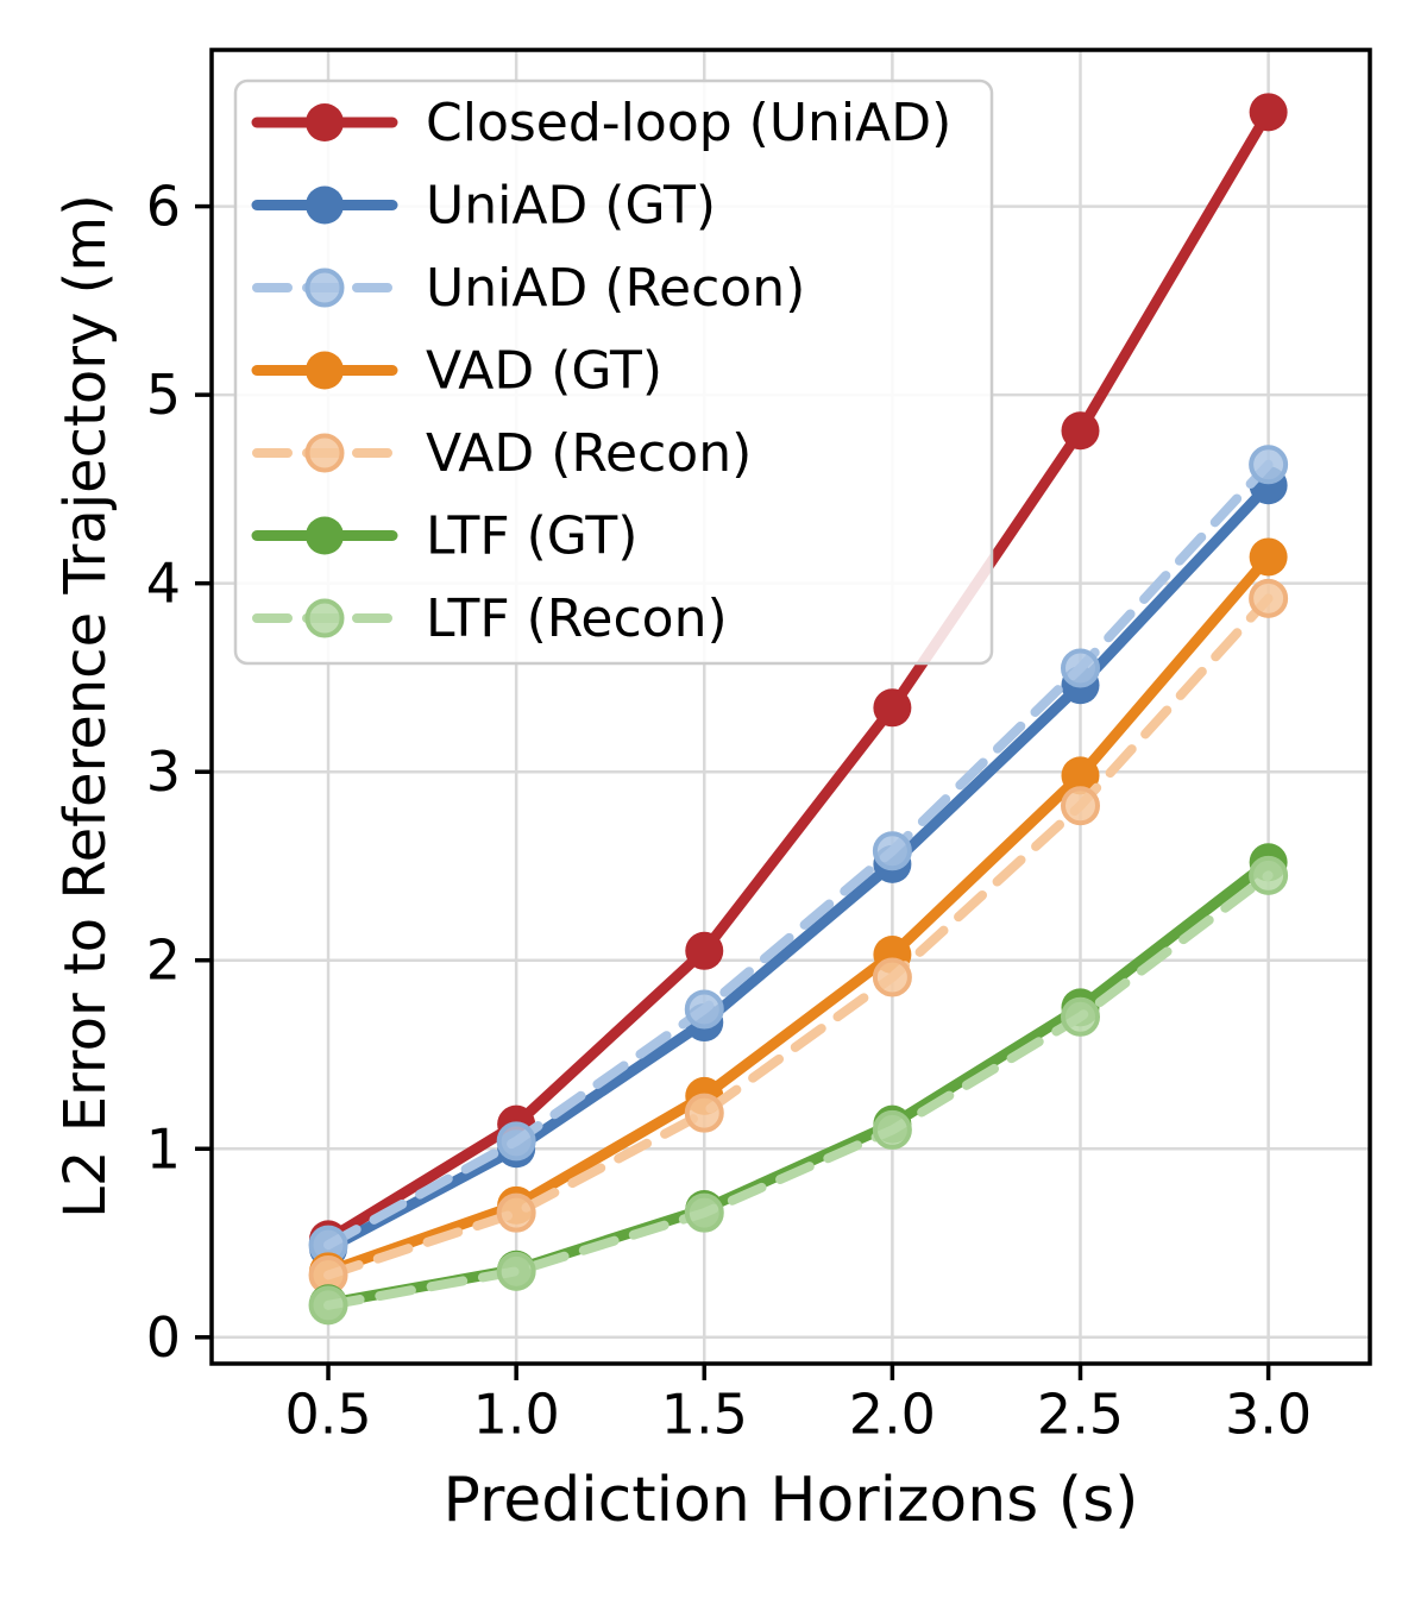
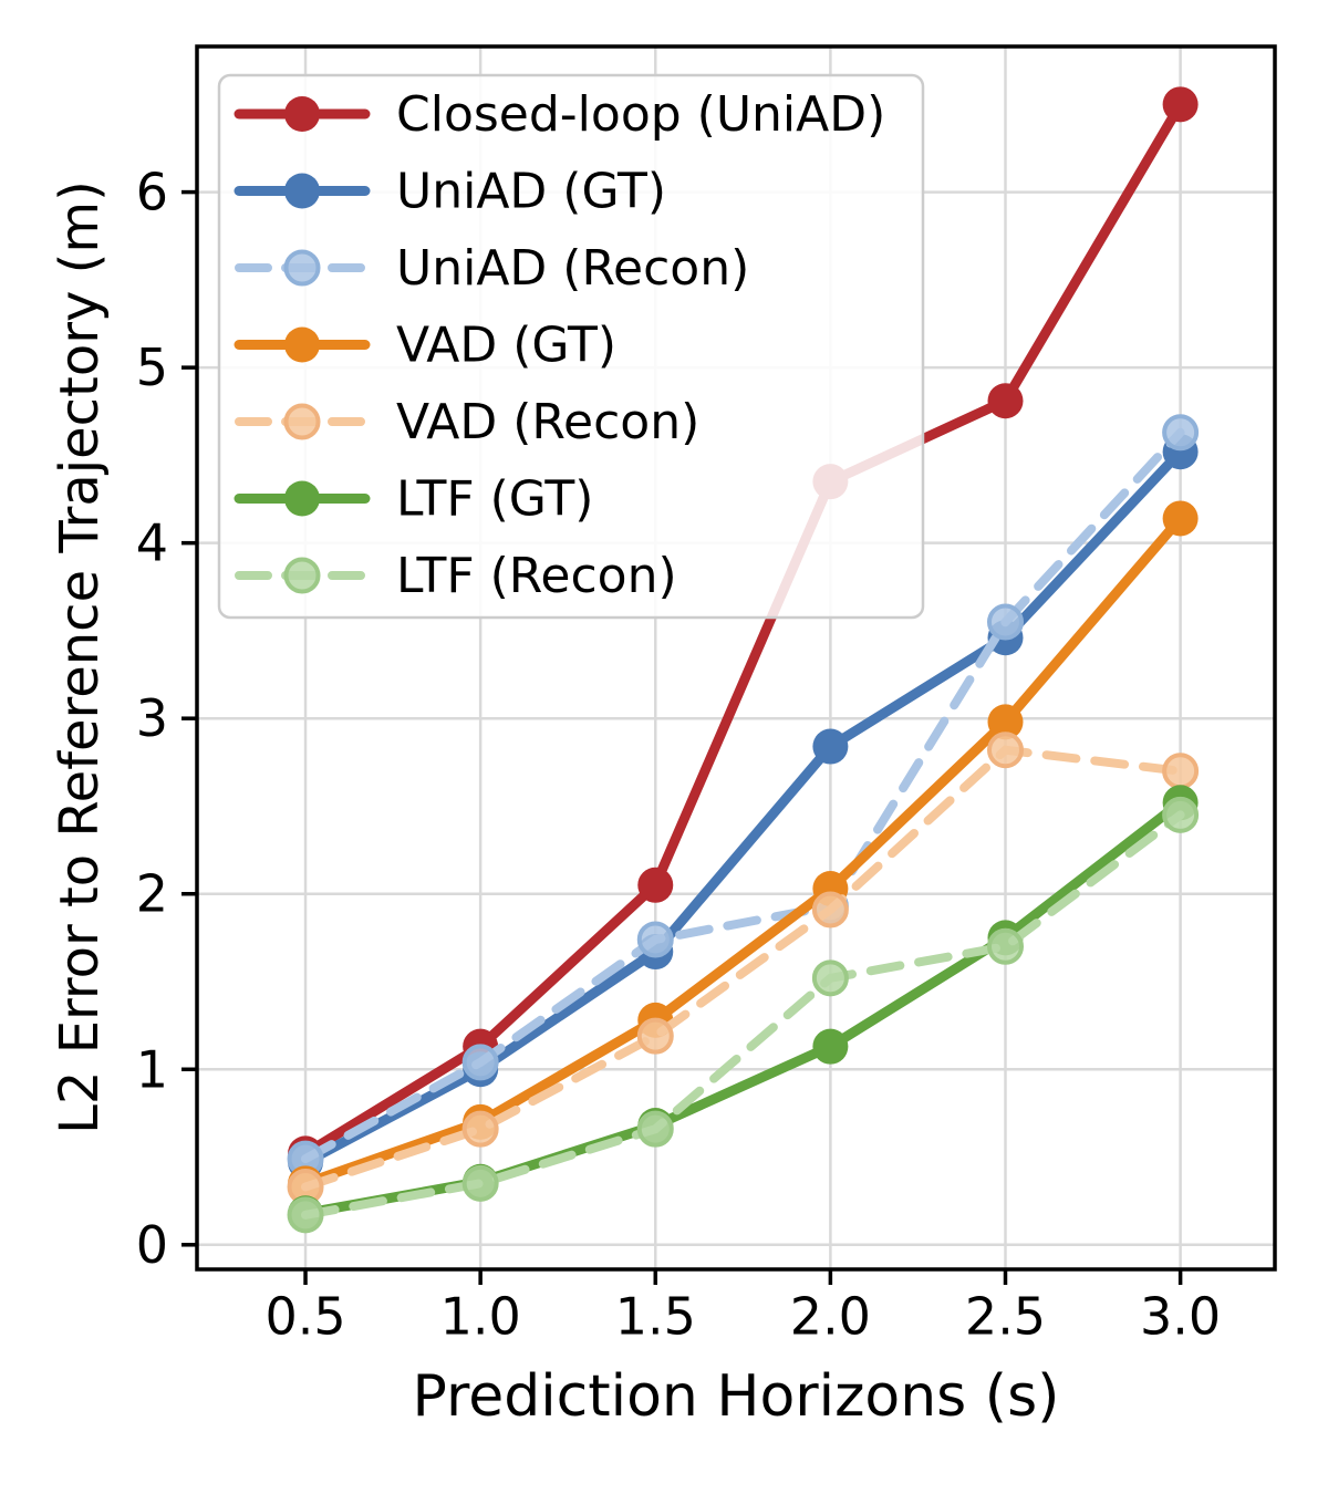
Closed-loop (UniAD)/2.0: 3.34 -> 4.35
UniAD (GT)/2.0: 2.51 -> 2.84
UniAD (Recon)/2.0: 2.58 -> 1.93
LTF (Recon)/2.0: 1.10 -> 1.52
VAD (Recon)/3.0: 3.92 -> 2.70
